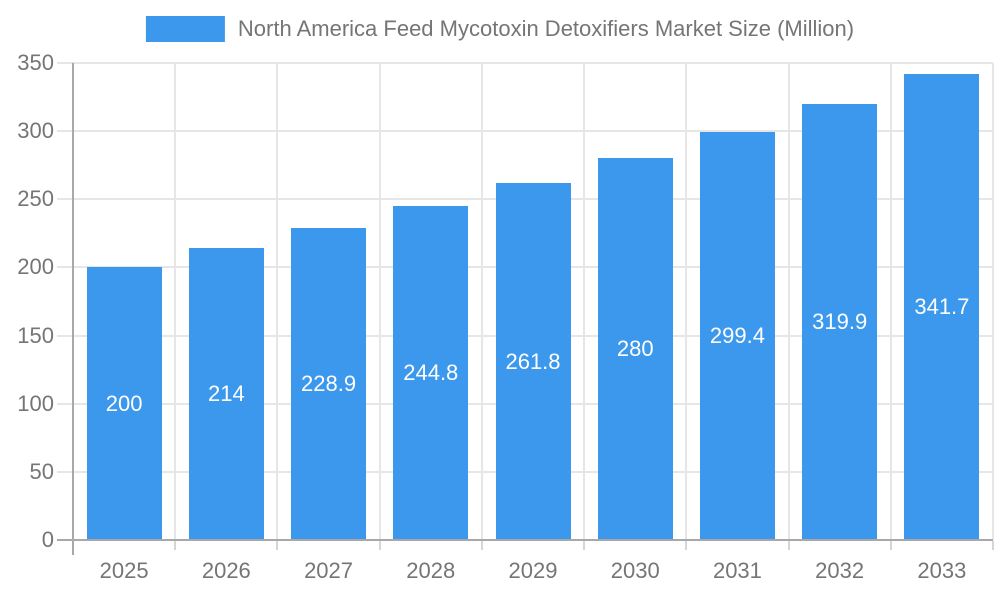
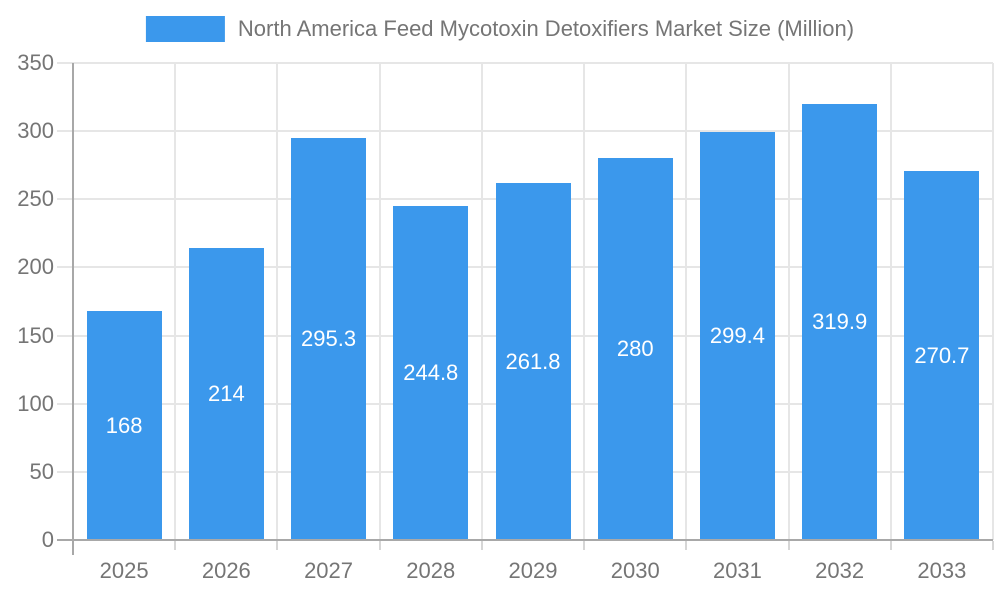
2025: 200 -> 168
2027: 228.9 -> 295.3
2033: 341.7 -> 270.7
